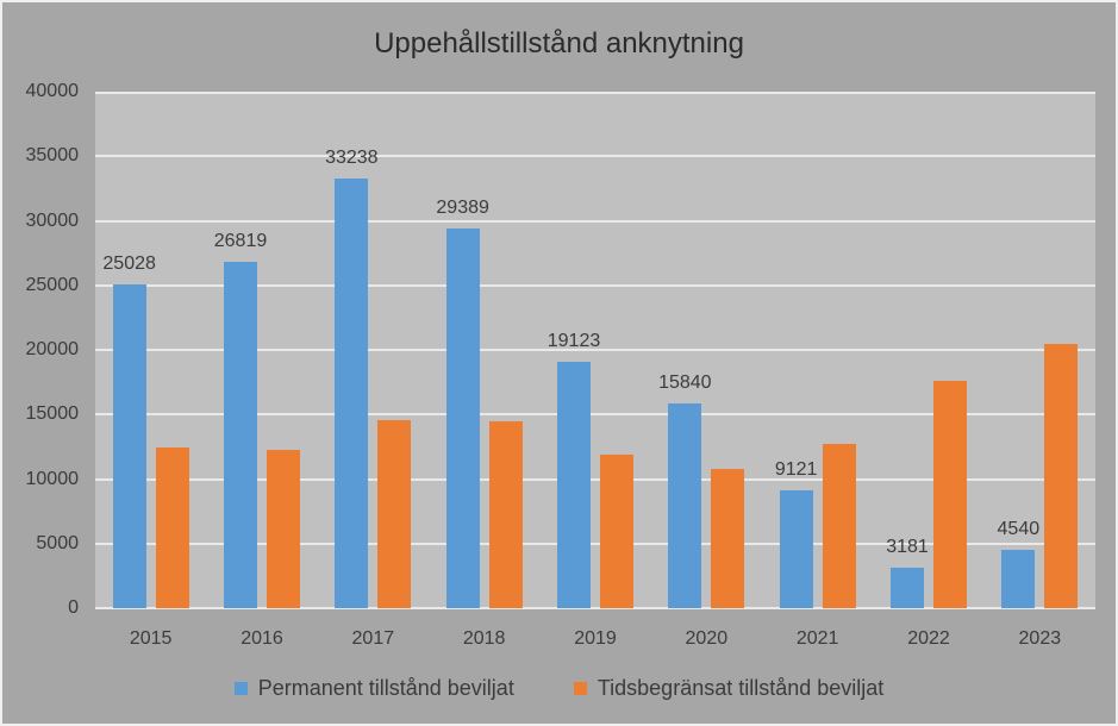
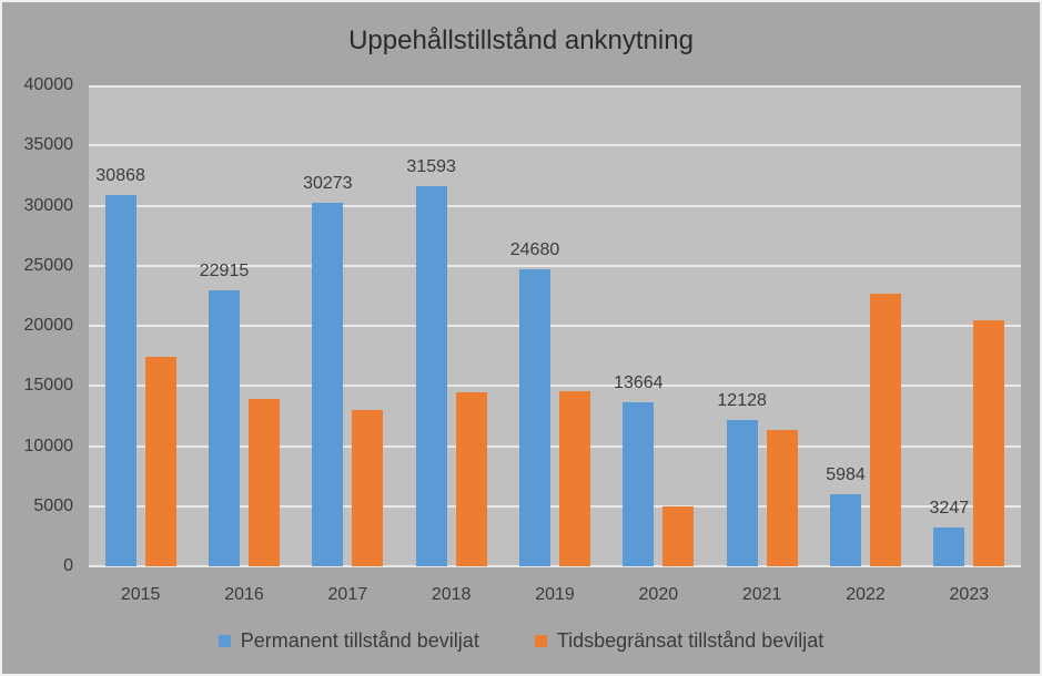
Permanent tillstånd beviljat/2015: 25028 -> 30868
Tidsbegränsat tillstånd beviljat/2015: 12400 -> 17400
Permanent tillstånd beviljat/2016: 26819 -> 22915
Tidsbegränsat tillstånd beviljat/2016: 12300 -> 13900
Permanent tillstånd beviljat/2017: 33238 -> 30273
Tidsbegränsat tillstånd beviljat/2017: 14600 -> 13000
Permanent tillstånd beviljat/2018: 29389 -> 31593
Permanent tillstånd beviljat/2019: 19123 -> 24680
Tidsbegränsat tillstånd beviljat/2019: 11900 -> 14600
Permanent tillstånd beviljat/2020: 15840 -> 13664
Tidsbegränsat tillstånd beviljat/2020: 10800 -> 5000
Permanent tillstånd beviljat/2021: 9121 -> 12128
Tidsbegränsat tillstånd beviljat/2021: 12700 -> 11300
Permanent tillstånd beviljat/2022: 3181 -> 5984
Tidsbegränsat tillstånd beviljat/2022: 17600 -> 22700
Permanent tillstånd beviljat/2023: 4540 -> 3247
